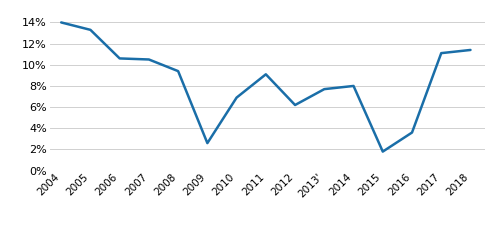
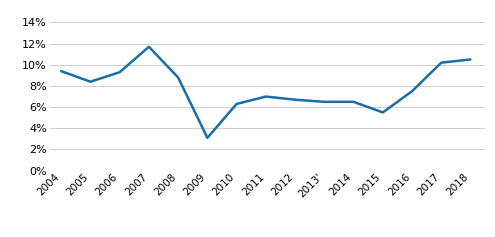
2004: 14.0% -> 9.4%
2005: 13.3% -> 8.4%
2006: 10.6% -> 9.3%
2007: 10.5% -> 11.7%
2008: 9.4% -> 8.8%
2009: 2.6% -> 3.1%
2010: 6.9% -> 6.3%
2011: 9.1% -> 7.0%
2012: 6.2% -> 6.7%
2013': 7.7% -> 6.5%
2014: 8.0% -> 6.5%
2015: 1.8% -> 5.5%
2016: 3.6% -> 7.5%
2017: 11.1% -> 10.2%
2018: 11.4% -> 10.5%
